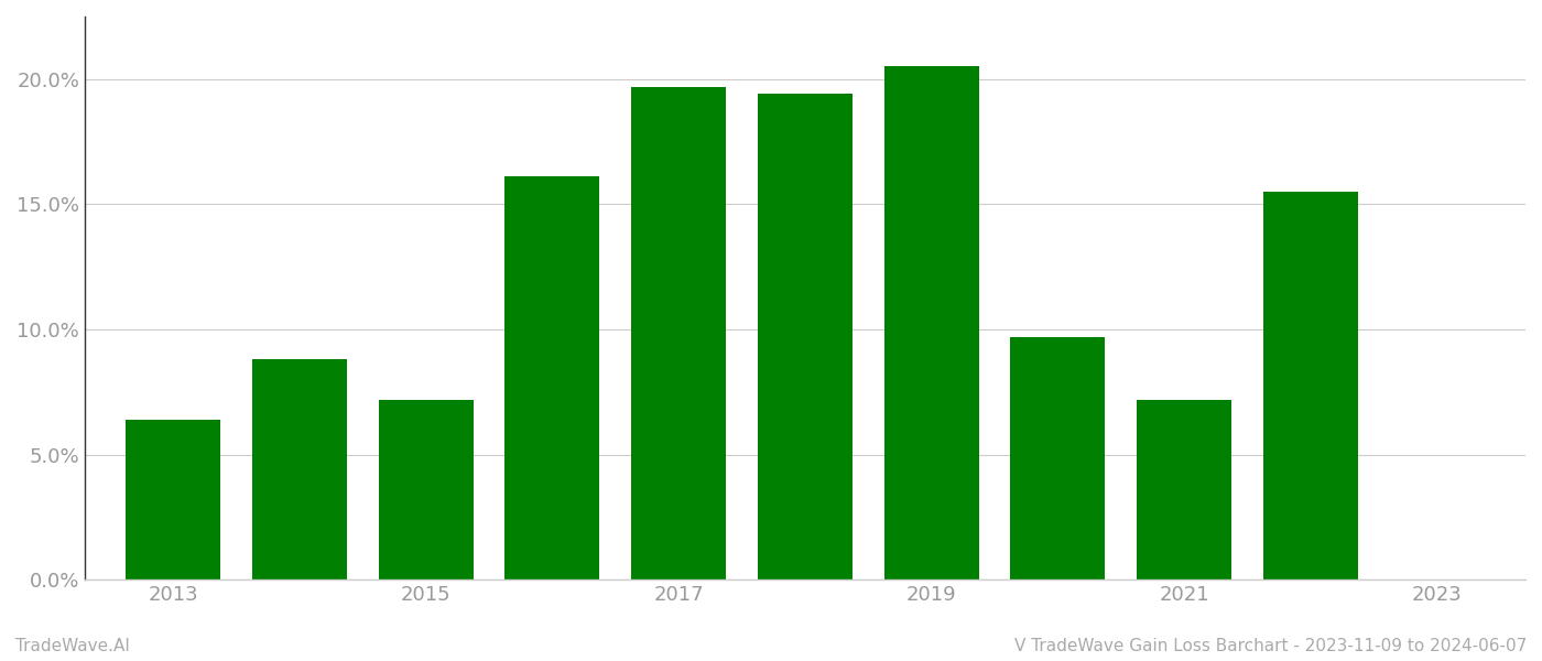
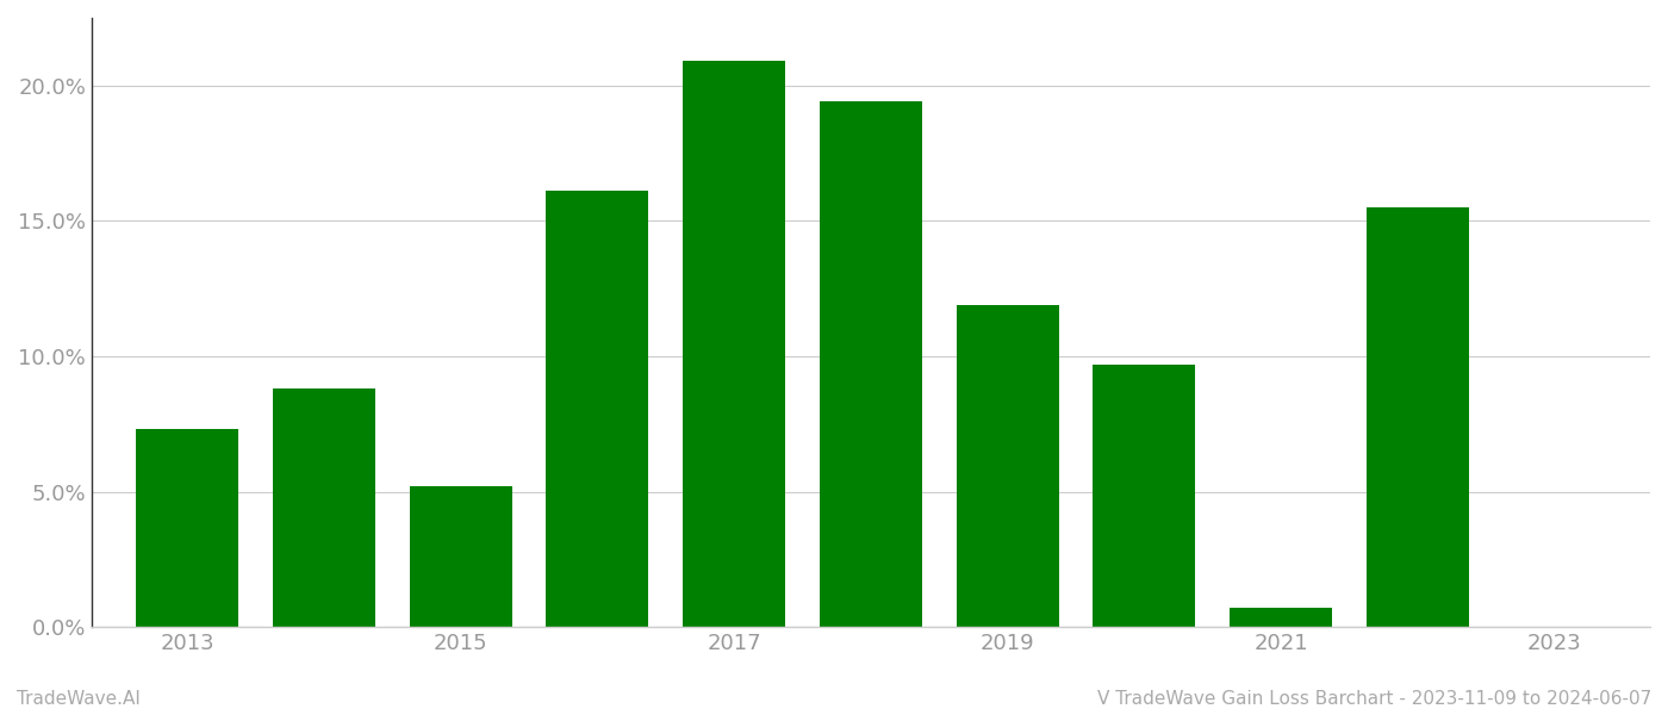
2013: 6.4% -> 7.3%
2015: 7.2% -> 5.2%
2017: 19.7% -> 20.9%
2019: 20.5% -> 11.9%
2021: 7.2% -> 0.7%
